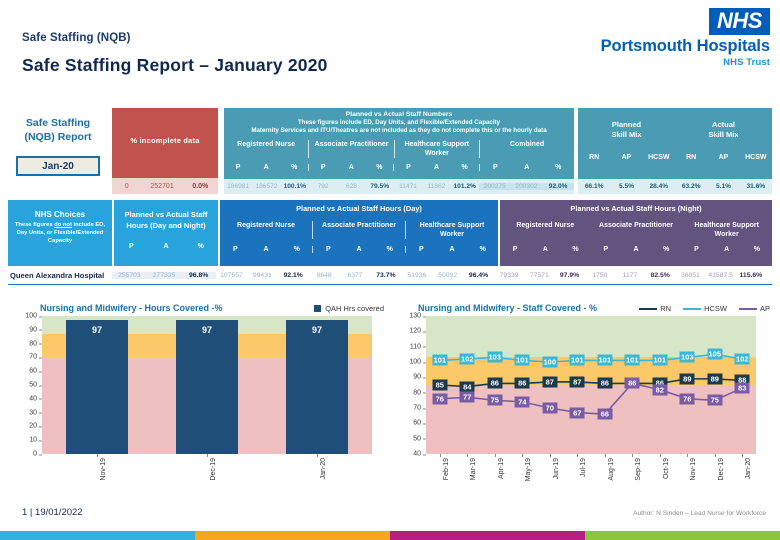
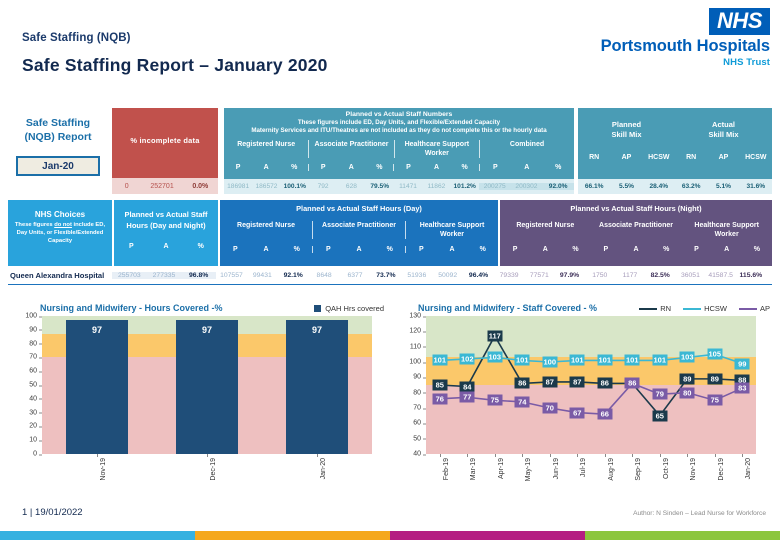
Nursing and Midwifery - Staff Covered - %/RN/Apr-19: 86 -> 117
Nursing and Midwifery - Staff Covered - %/RN/Oct-19: 86 -> 65
Nursing and Midwifery - Staff Covered - %/AP/Oct-19: 82 -> 79
Nursing and Midwifery - Staff Covered - %/AP/Nov-19: 76 -> 80
Nursing and Midwifery - Staff Covered - %/HCSW/Jan-20: 102 -> 99
